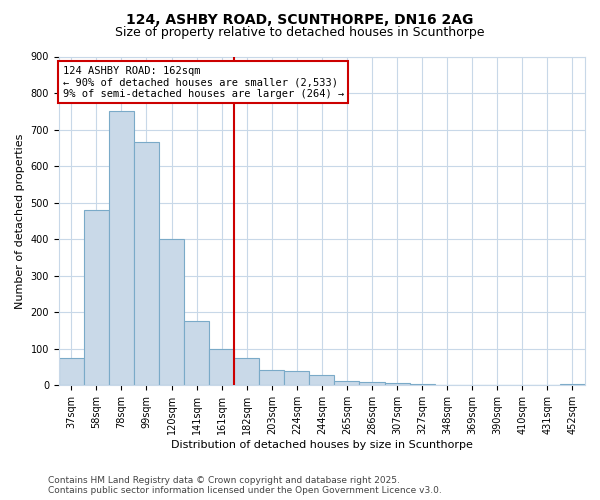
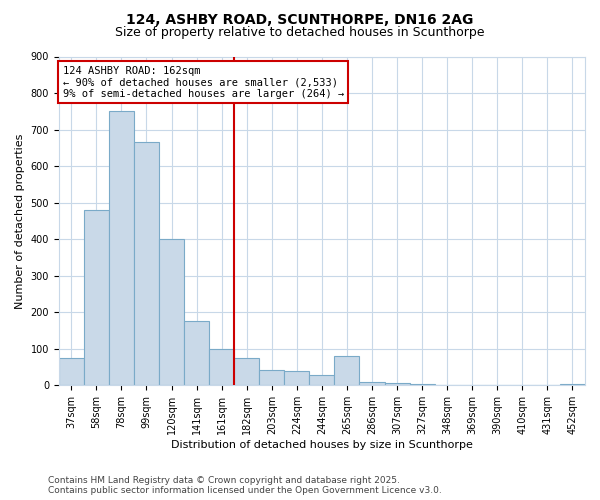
265sqm: 12 -> 80
